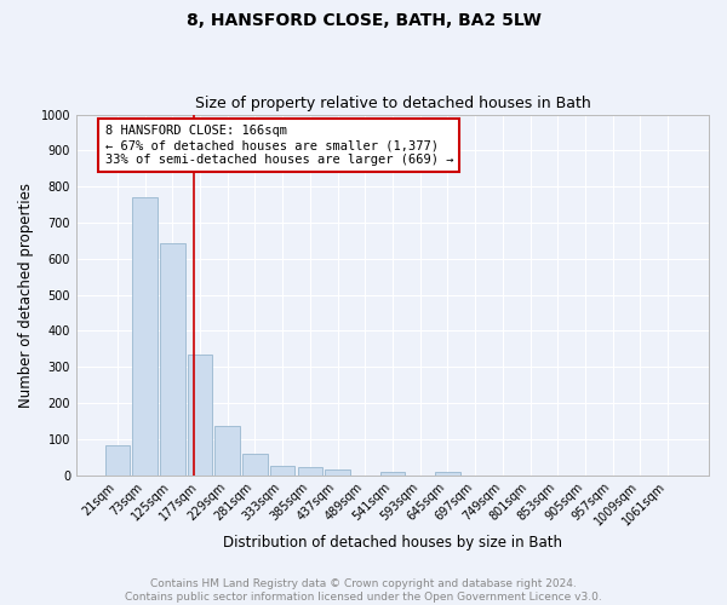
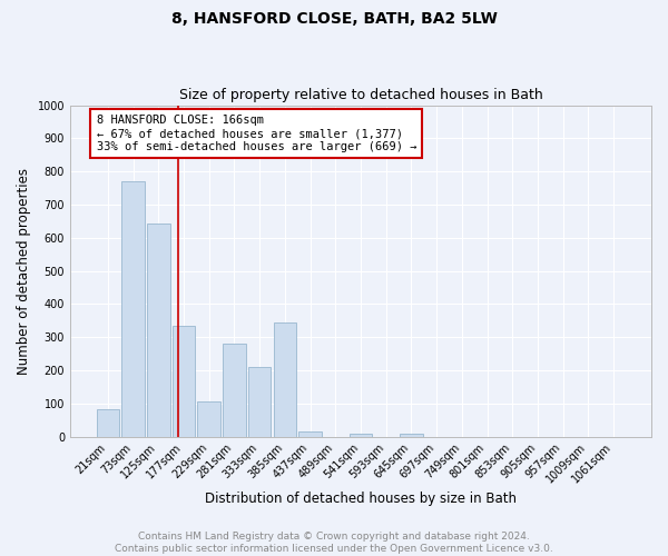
229sqm: 135 -> 105
281sqm: 60 -> 280
333sqm: 25 -> 210
385sqm: 22 -> 345
